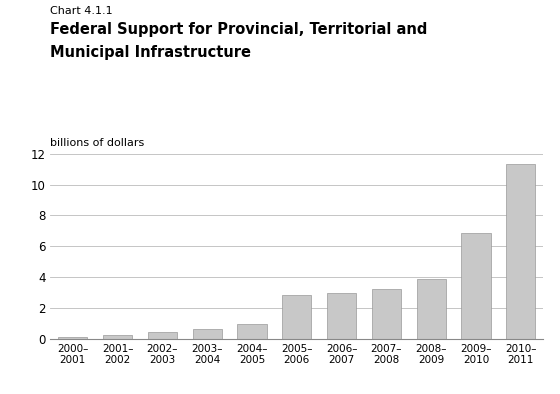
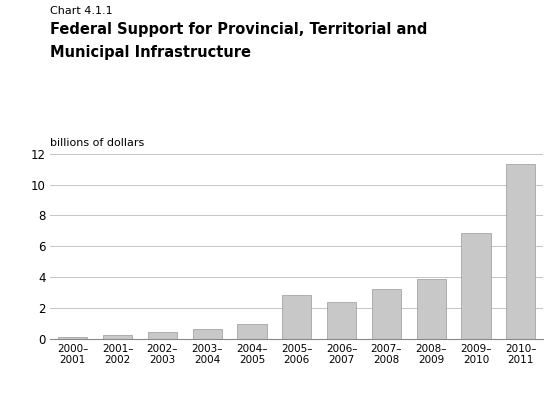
2006– 2007: 3.0 -> 2.4
